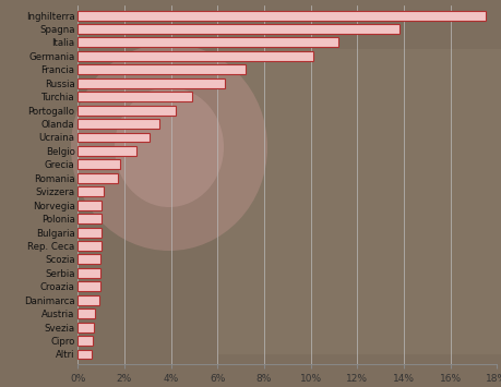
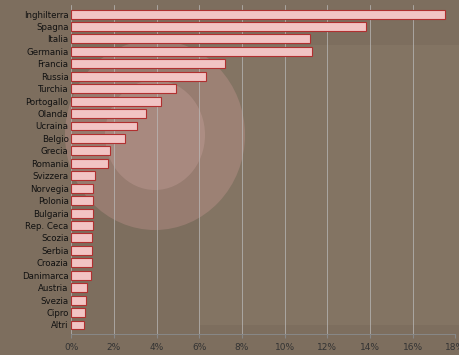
Germania: 10.10% -> 11.30%
